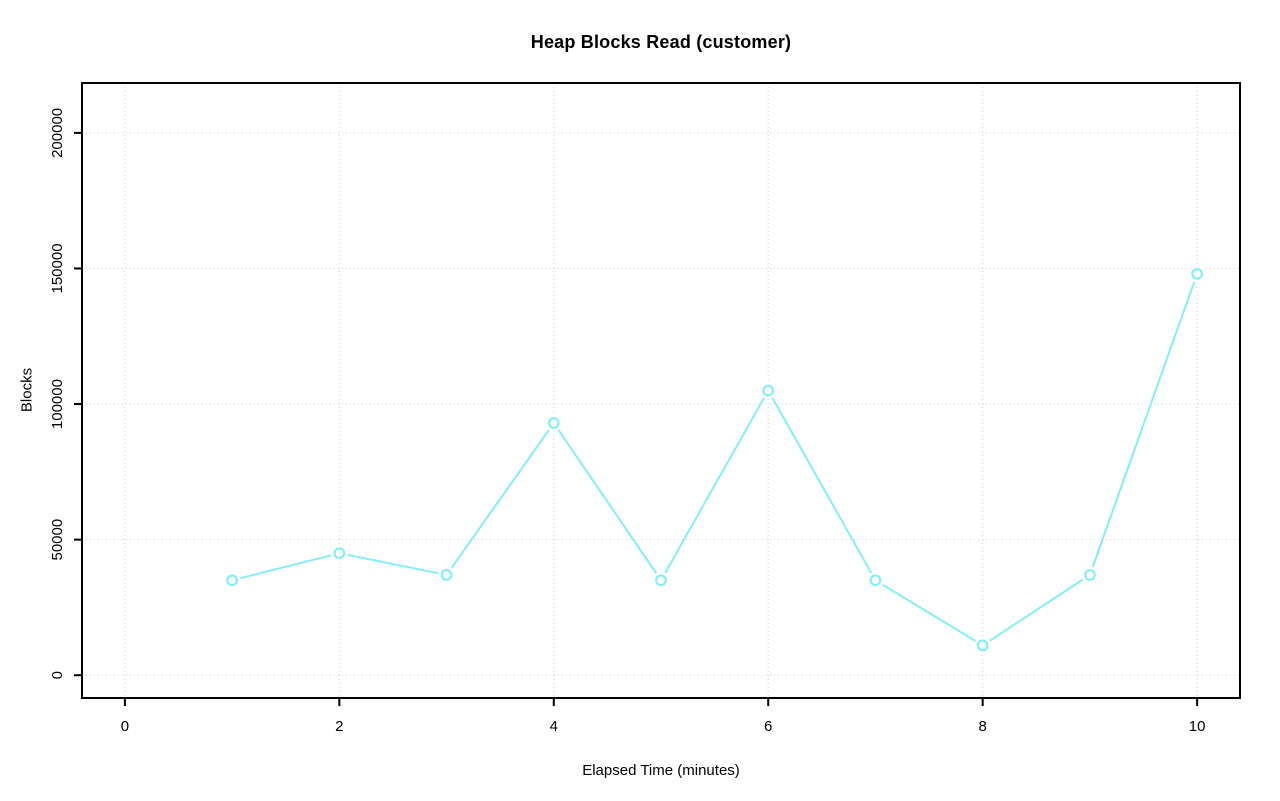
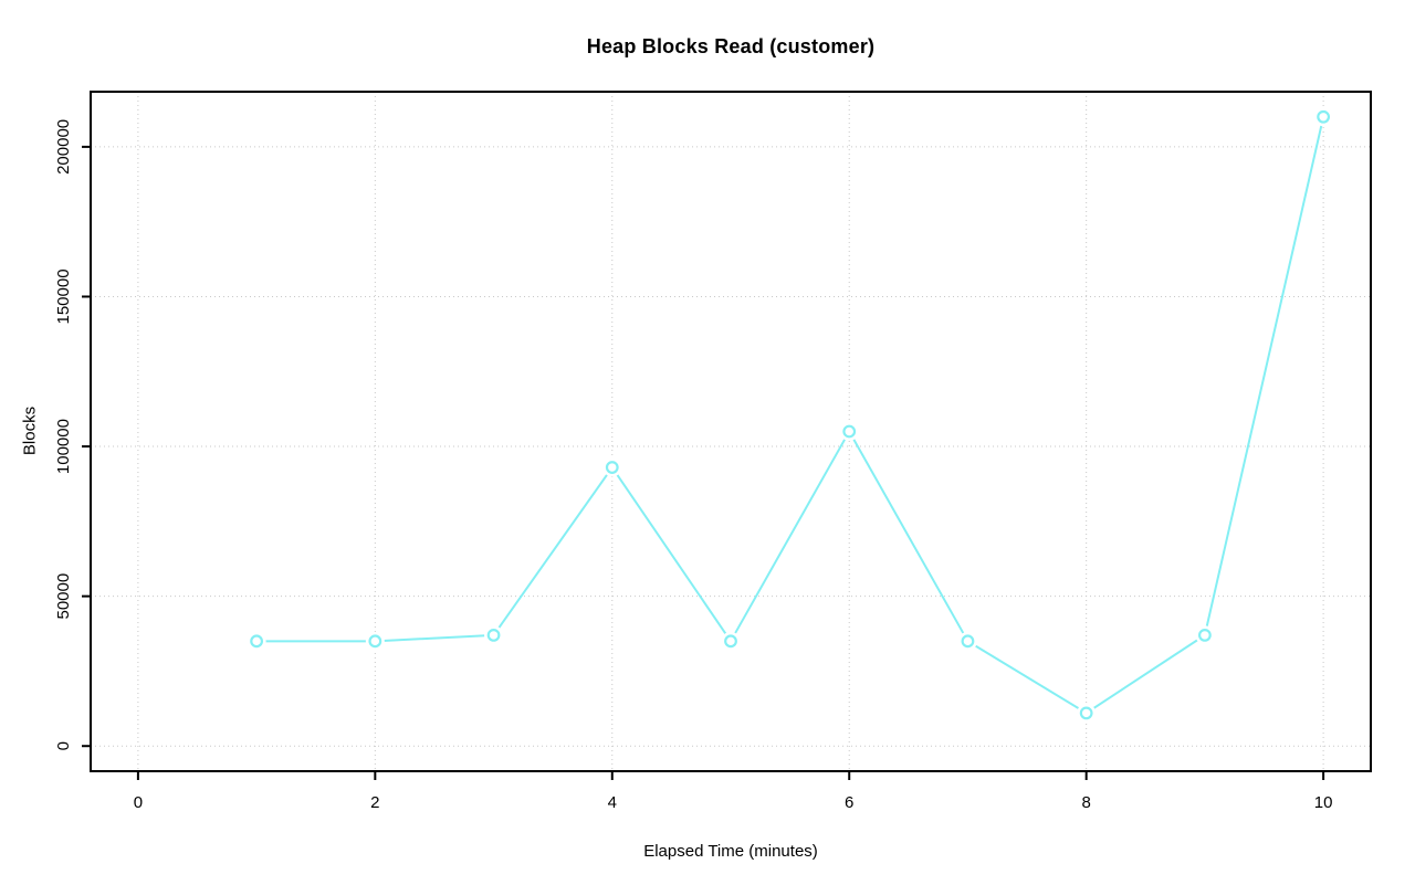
2: 45000 -> 35000
10: 148000 -> 210000
